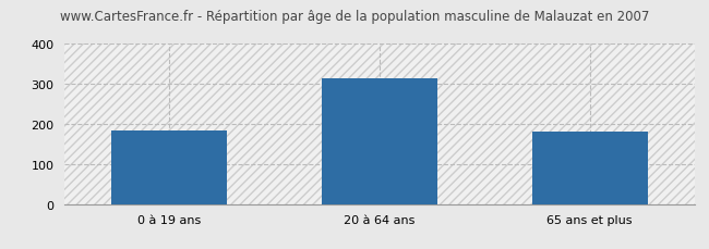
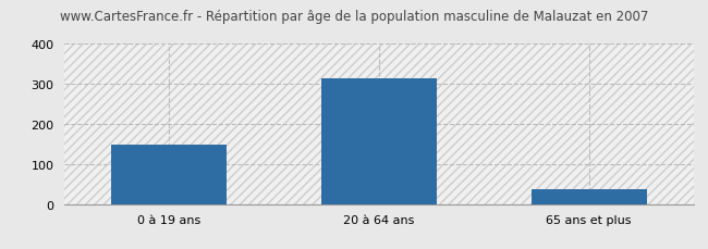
0 à 19 ans: 185 -> 148
65 ans et plus: 180 -> 36
